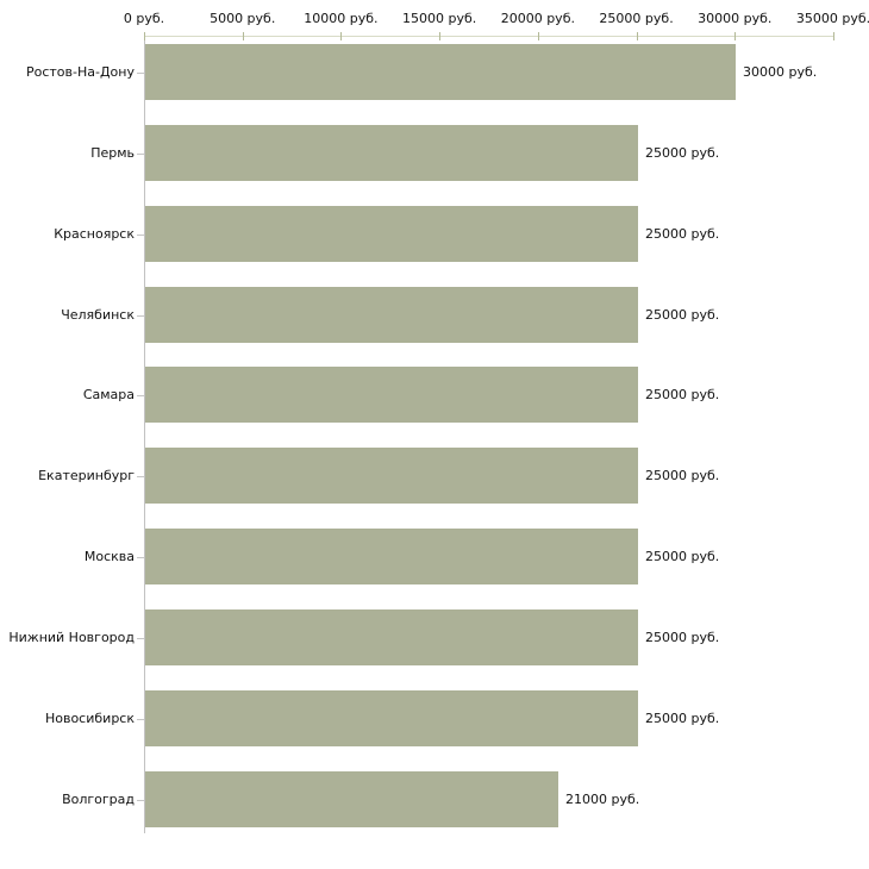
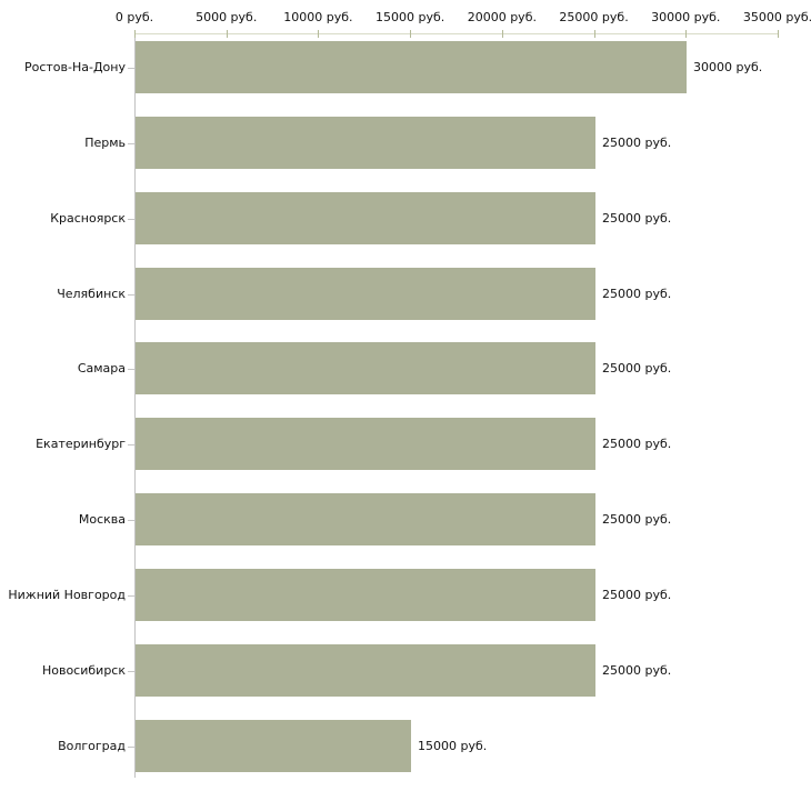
Волгоград: 21000 -> 15000
